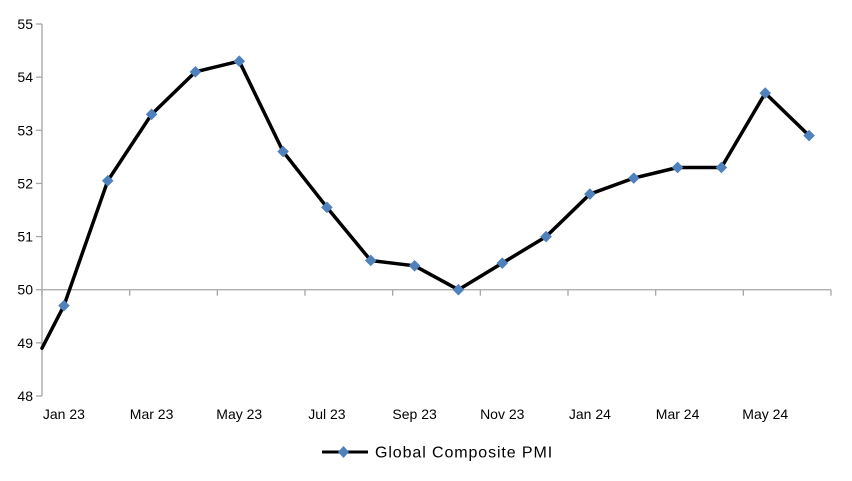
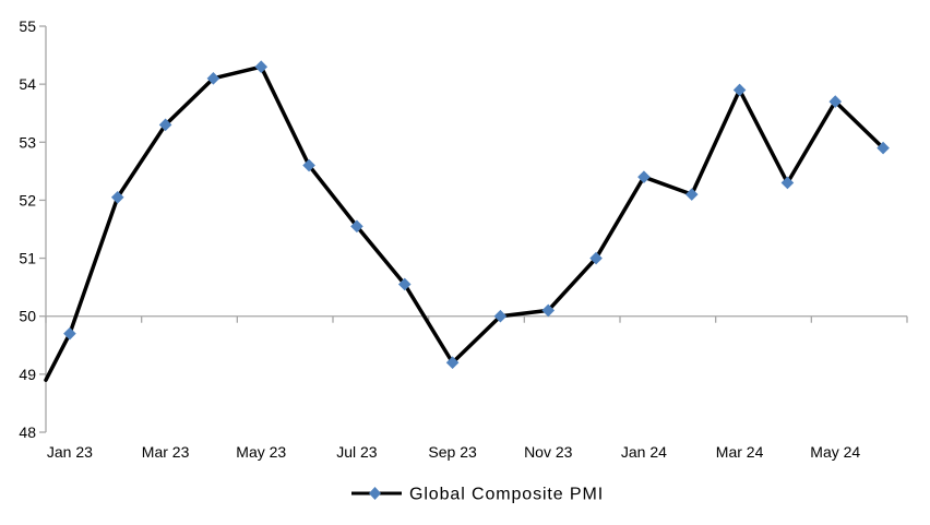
Sep 23: 50.5 -> 49.2
Nov 23: 50.5 -> 50.1
Jan 24: 51.8 -> 52.4
Mar 24: 52.3 -> 53.9
